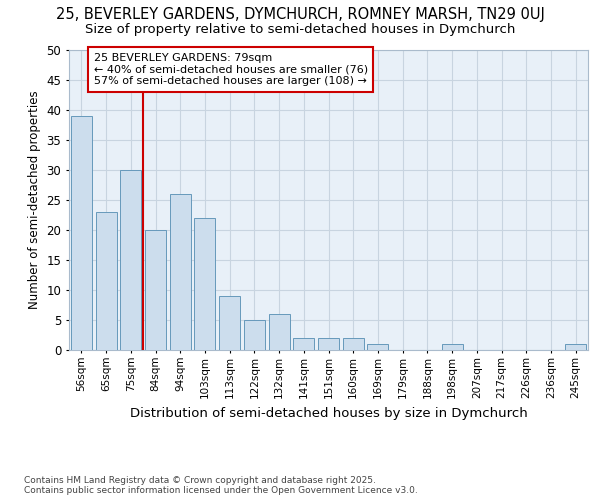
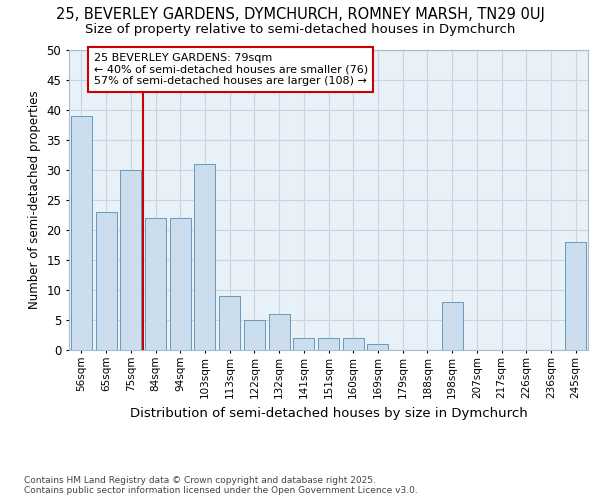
84sqm: 20 -> 22
94sqm: 26 -> 22
103sqm: 22 -> 31
198sqm: 1 -> 8
245sqm: 1 -> 18
